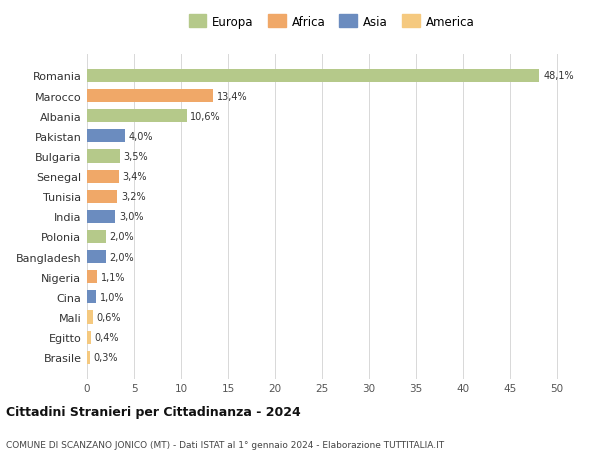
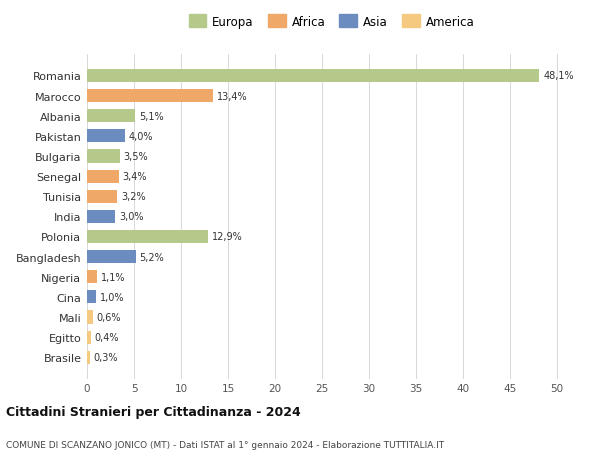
Albania: 10,6% -> 5,1%
Polonia: 2,0% -> 12,9%
Bangladesh: 2,0% -> 5,2%
